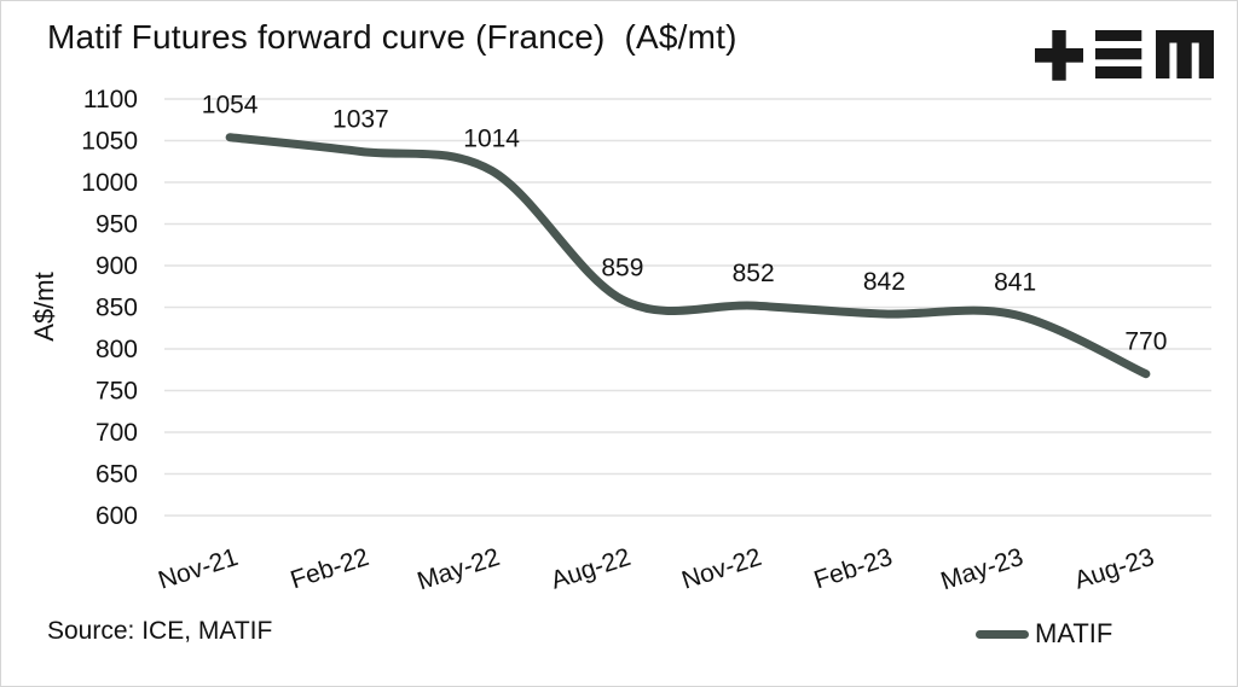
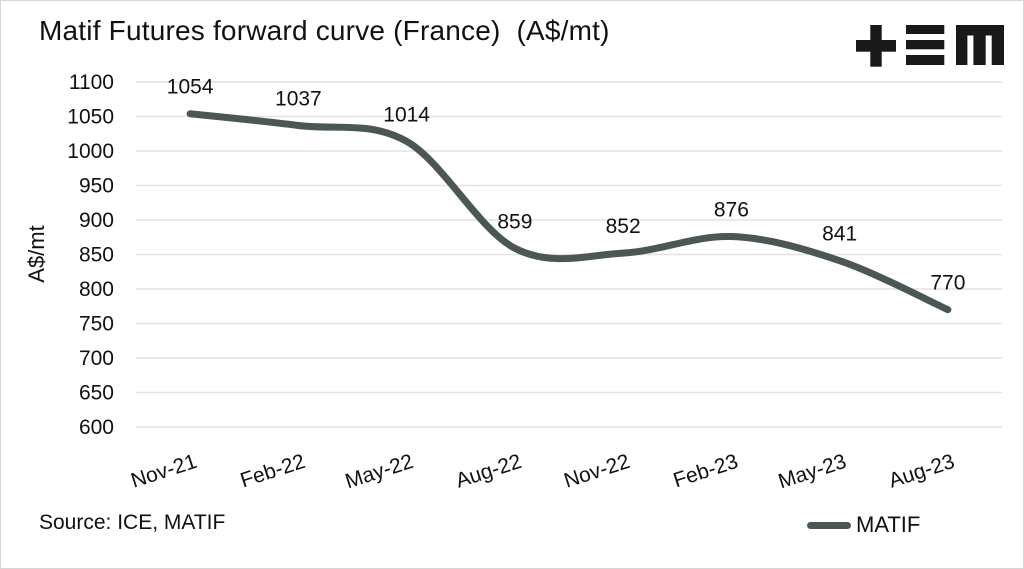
Feb-23: 842 -> 876
